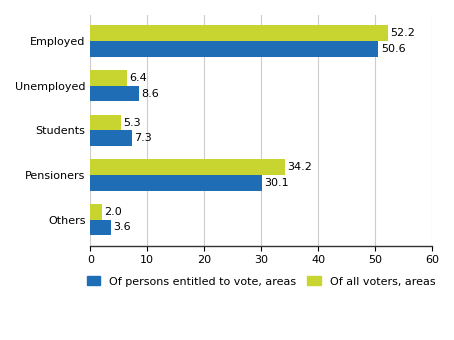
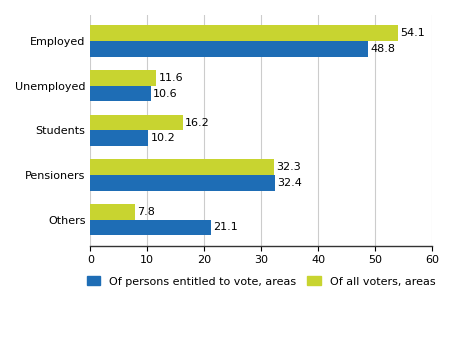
Of all voters, areas/Employed: 52.2 -> 54.1
Of persons entitled to vote, areas/Employed: 50.6 -> 48.8
Of all voters, areas/Unemployed: 6.4 -> 11.6
Of persons entitled to vote, areas/Unemployed: 8.6 -> 10.6
Of all voters, areas/Students: 5.3 -> 16.2
Of persons entitled to vote, areas/Students: 7.3 -> 10.2
Of all voters, areas/Pensioners: 34.2 -> 32.3
Of persons entitled to vote, areas/Pensioners: 30.1 -> 32.4
Of all voters, areas/Others: 2.0 -> 7.8
Of persons entitled to vote, areas/Others: 3.6 -> 21.1
